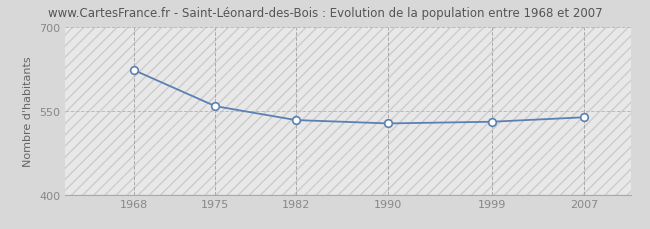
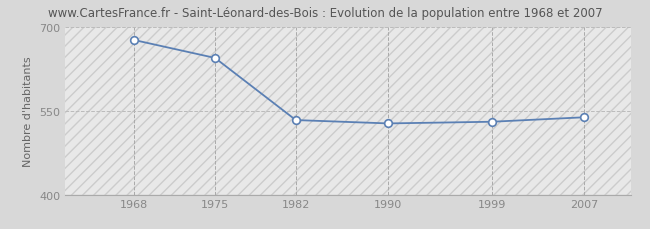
1968: 622 -> 676
1975: 558 -> 644
